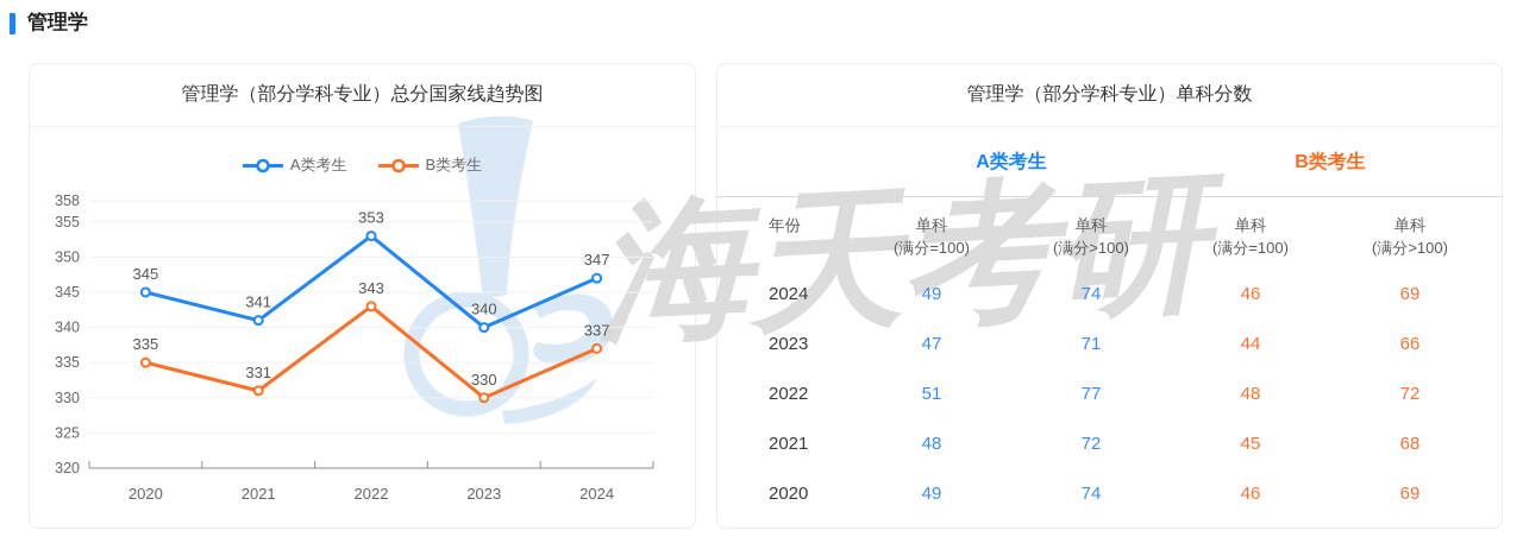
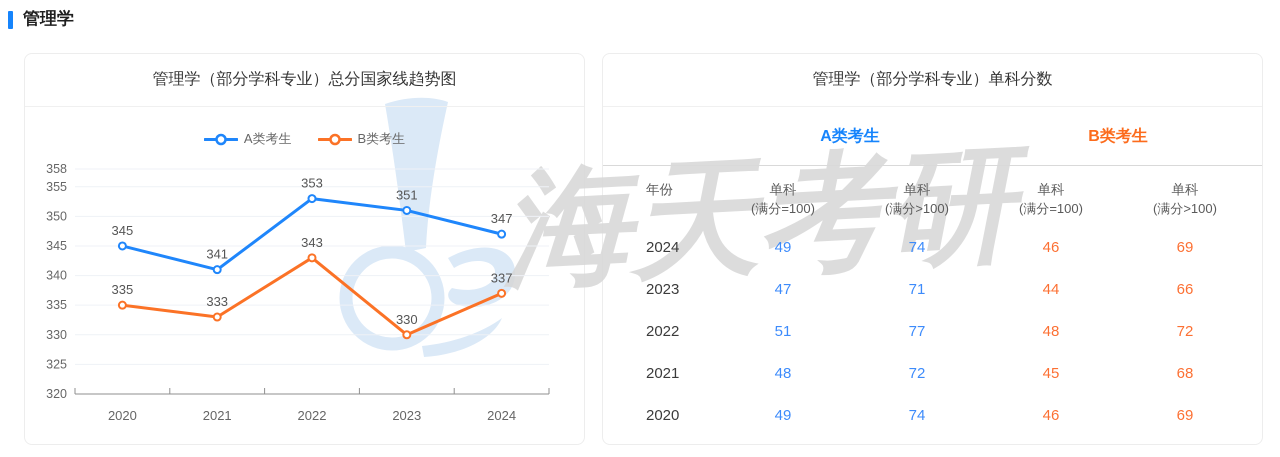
B类考生/2021: 331 -> 333
A类考生/2023: 340 -> 351
